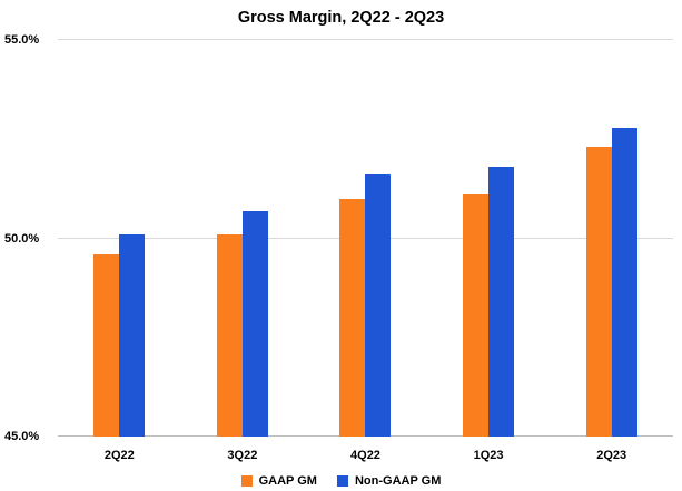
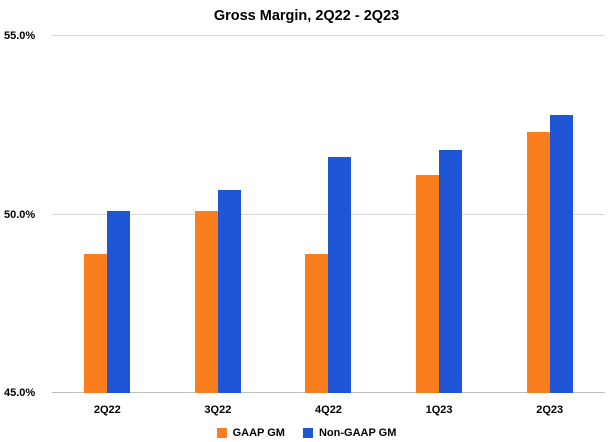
GAAP GM/2Q22: 49.6% -> 48.9%
GAAP GM/4Q22: 51.0% -> 48.9%
